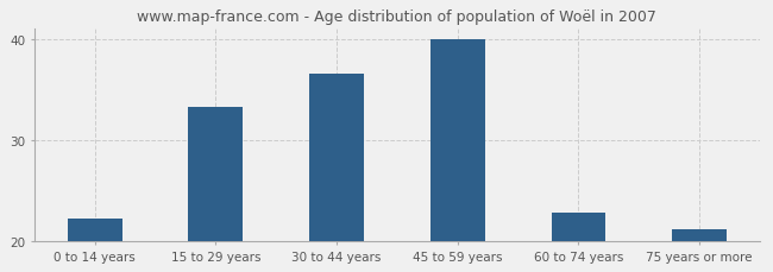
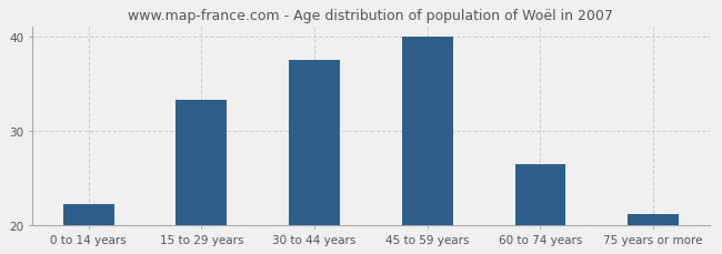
30 to 44 years: 36.6 -> 37.5
60 to 74 years: 22.8 -> 26.5
